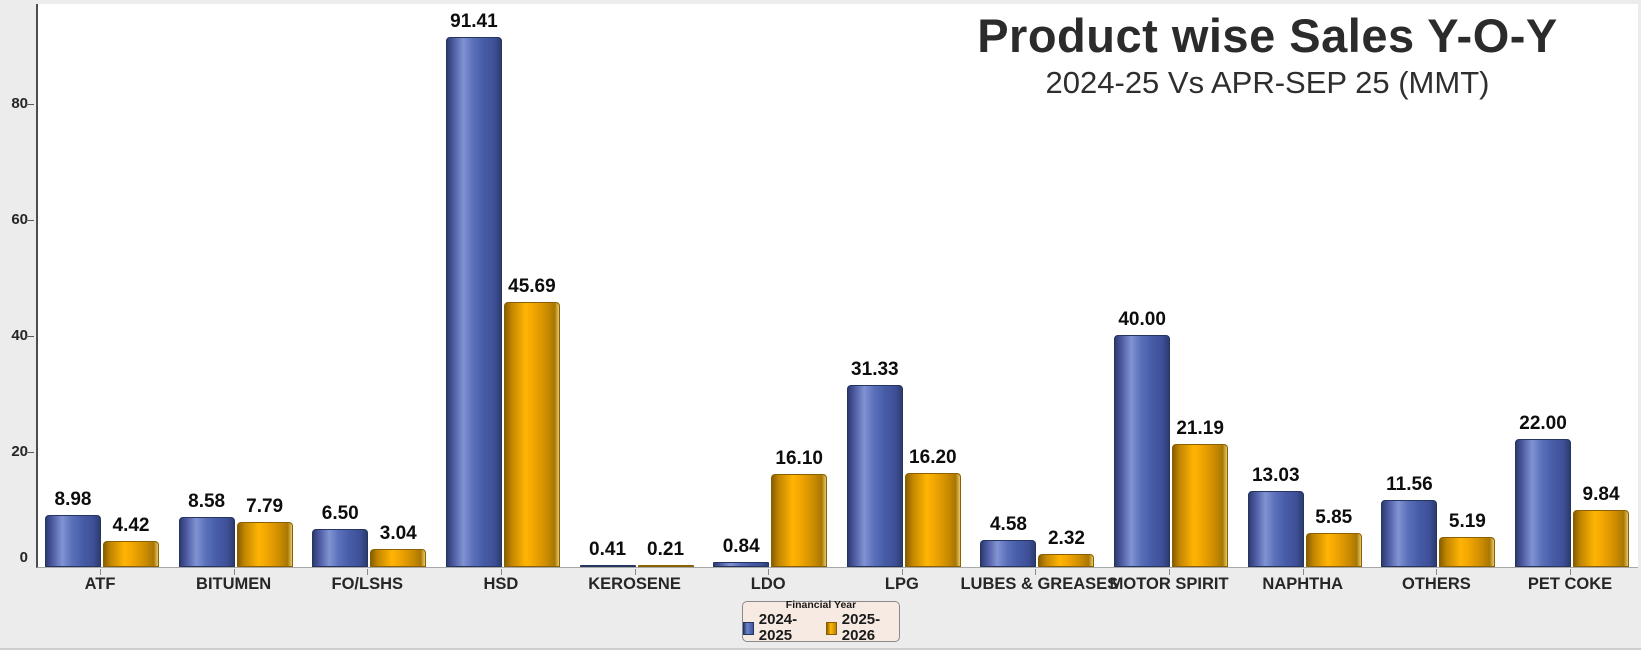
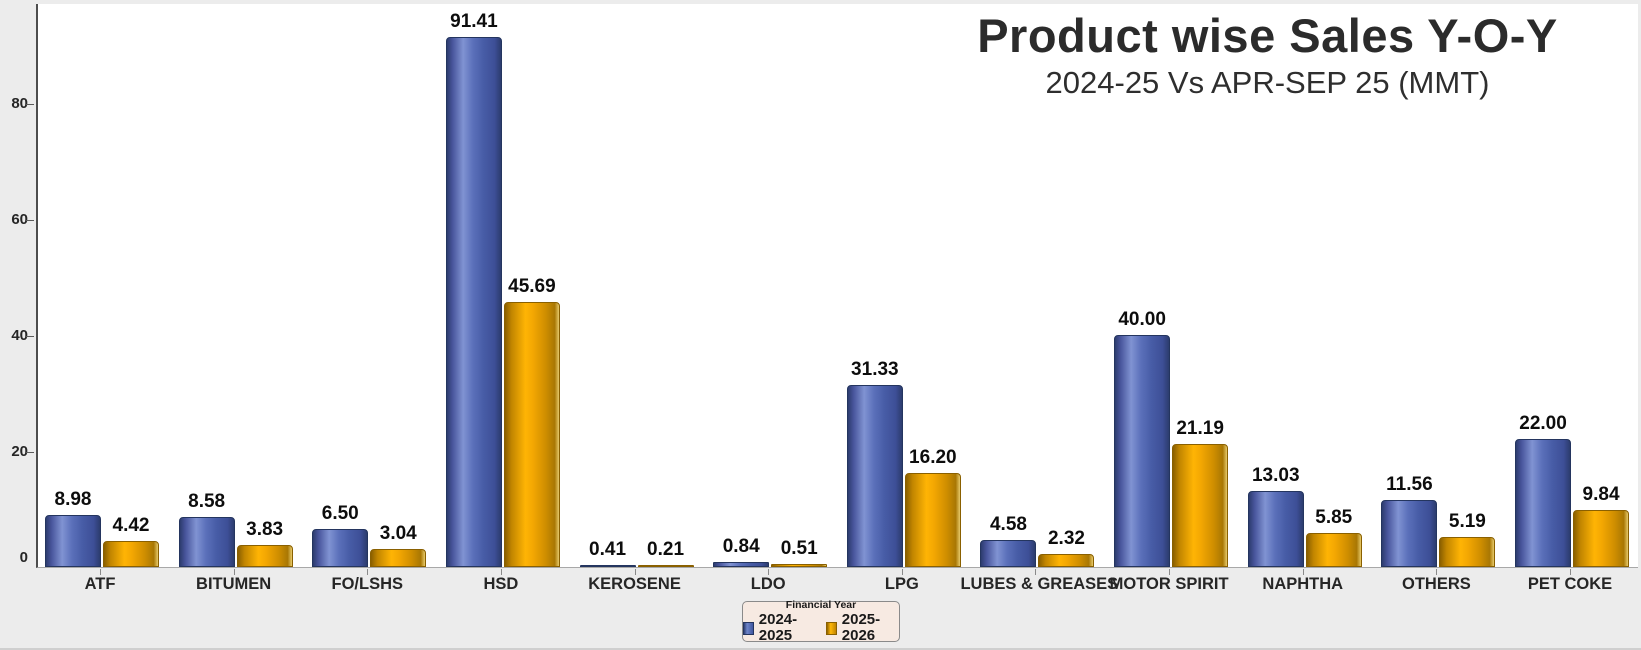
2025-2026/BITUMEN: 7.79 -> 3.83
2025-2026/LDO: 16.10 -> 0.51
